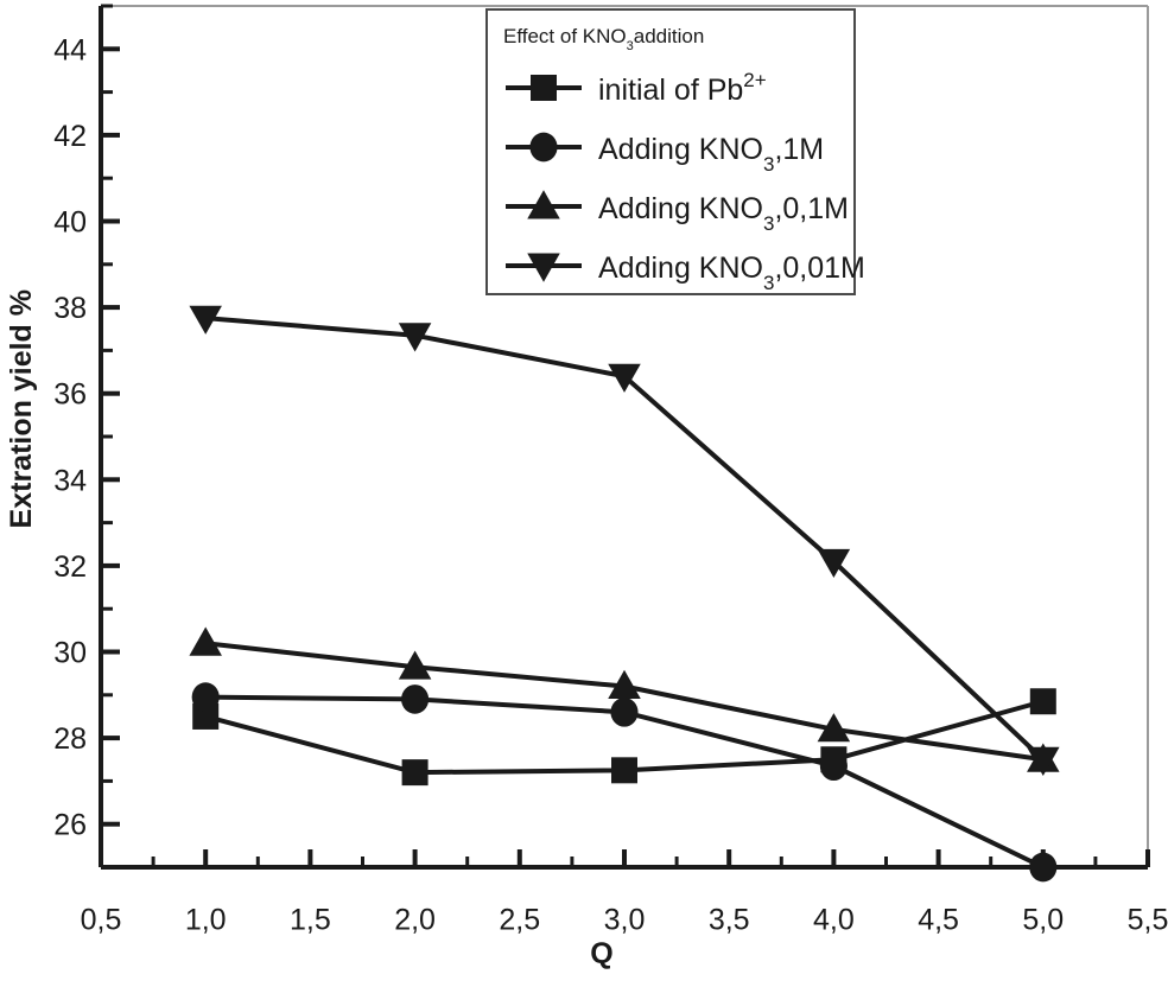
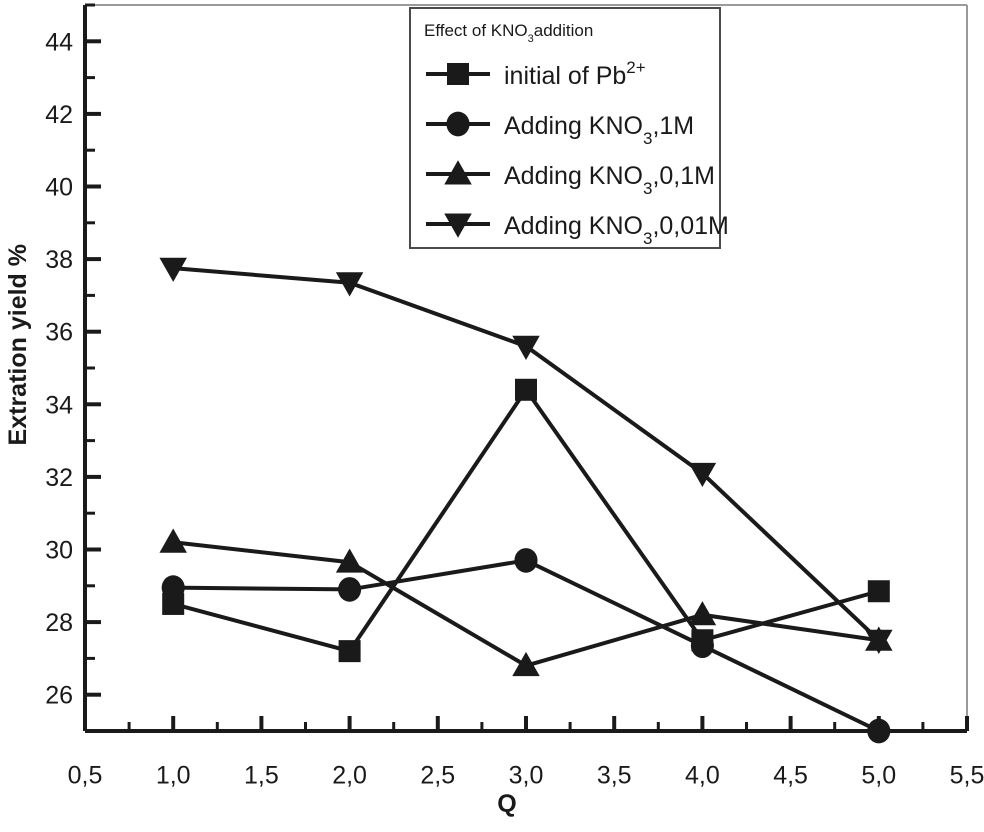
initial of Pb2+/3: 27.2 -> 34.4
Adding KNO3, 1M/3: 28.6 -> 29.7
Adding KNO3, 0,1M/3: 29.2 -> 26.8
Adding KNO3, 0,01M/3: 36.4 -> 35.6
